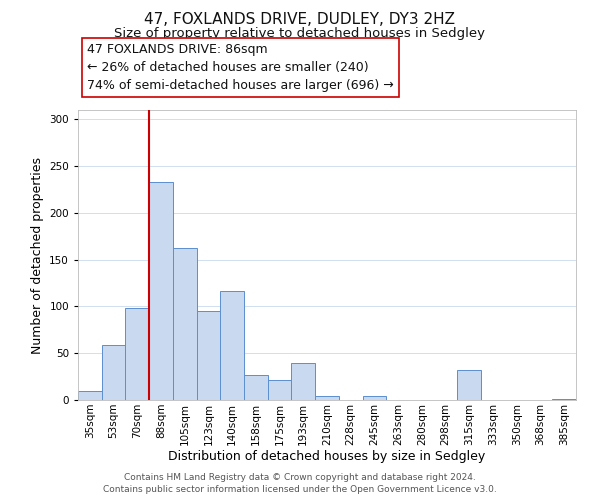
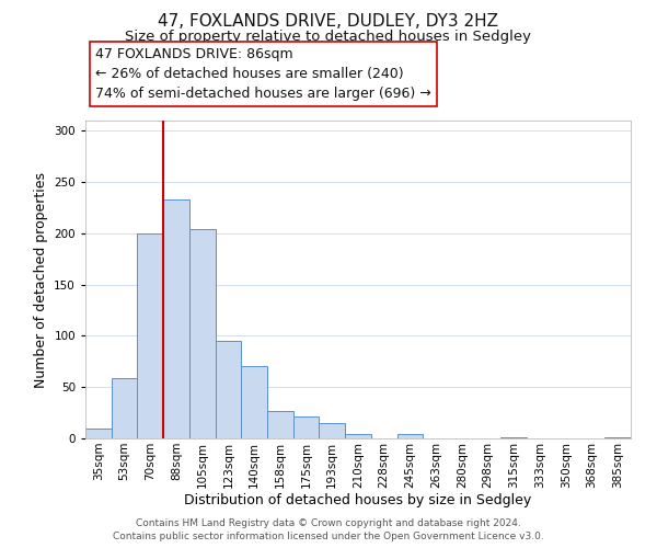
70sqm: 98 -> 200
105sqm: 162 -> 204
140sqm: 116 -> 71
193sqm: 40 -> 15
315sqm: 32 -> 1
